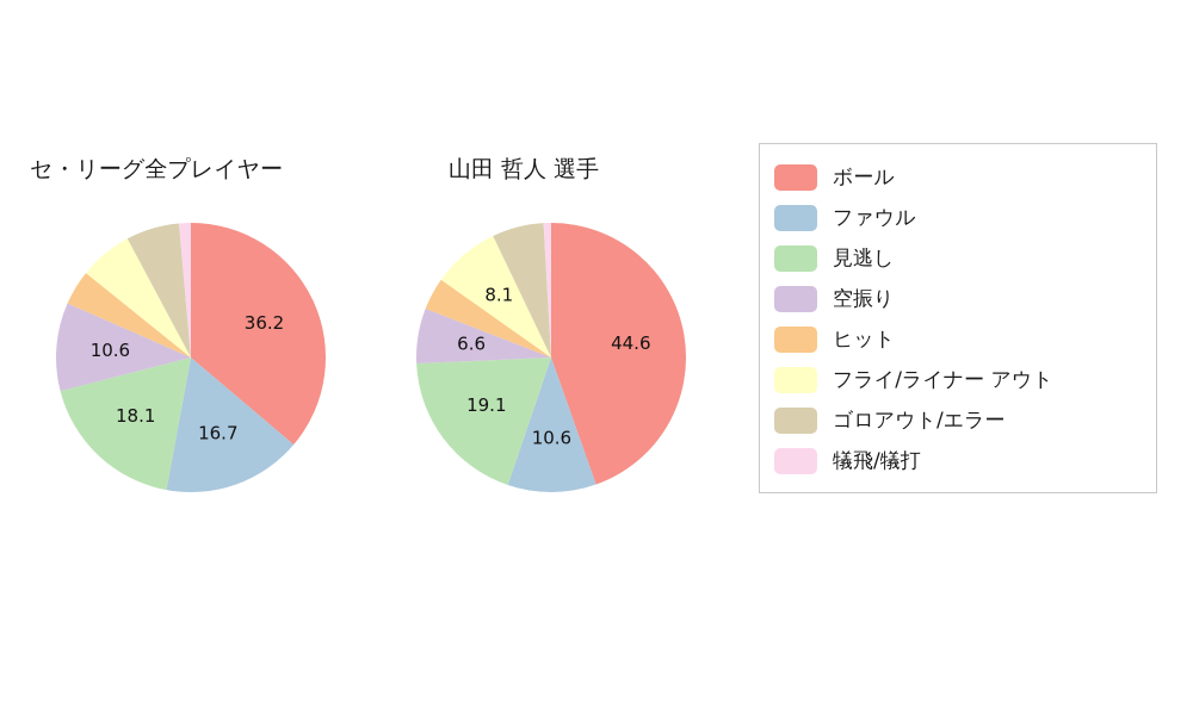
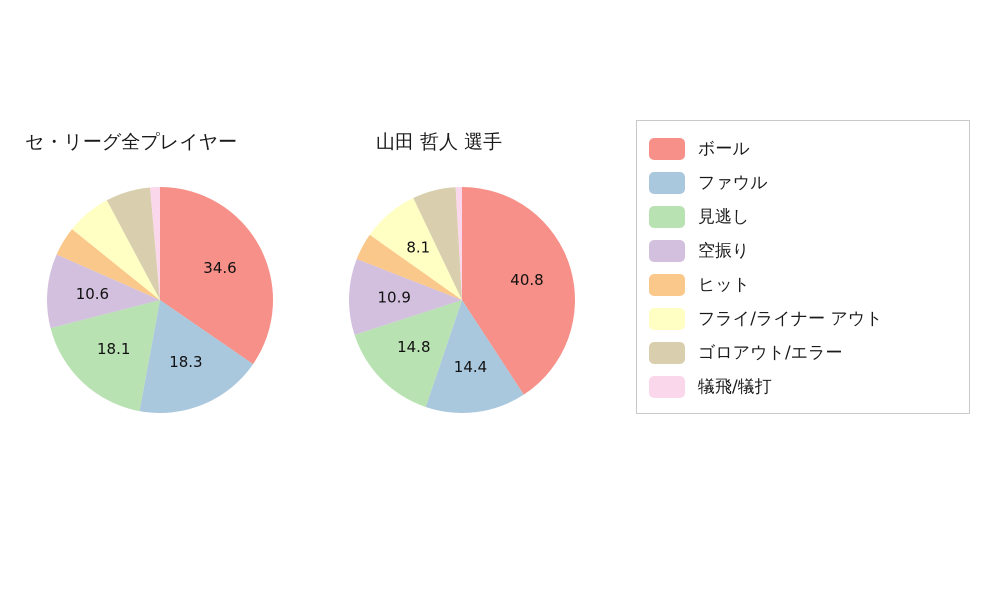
セ・リーグ全プレイヤー/ボール: 36.2 -> 34.6
セ・リーグ全プレイヤー/ファウル: 16.7 -> 18.3
山田 哲人 選手/ボール: 44.6 -> 40.8
山田 哲人 選手/ファウル: 10.6 -> 14.4
山田 哲人 選手/見逃し: 19.1 -> 14.8
山田 哲人 選手/空振り: 6.6 -> 10.9
